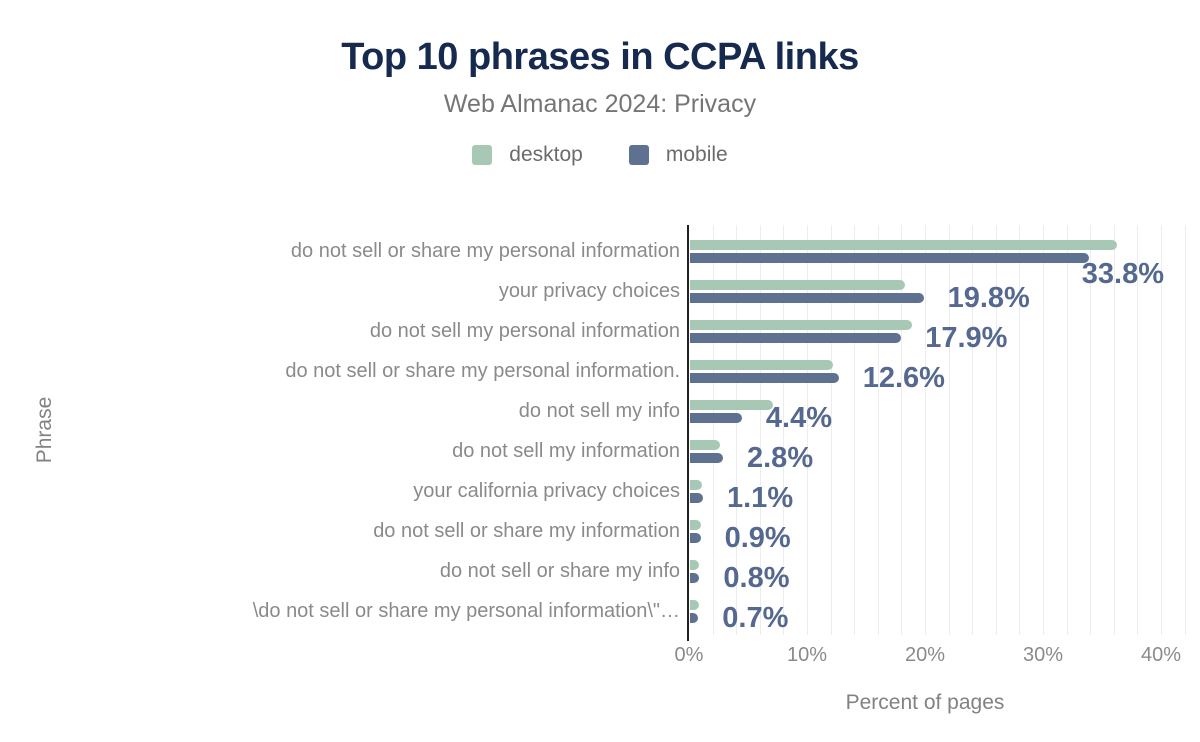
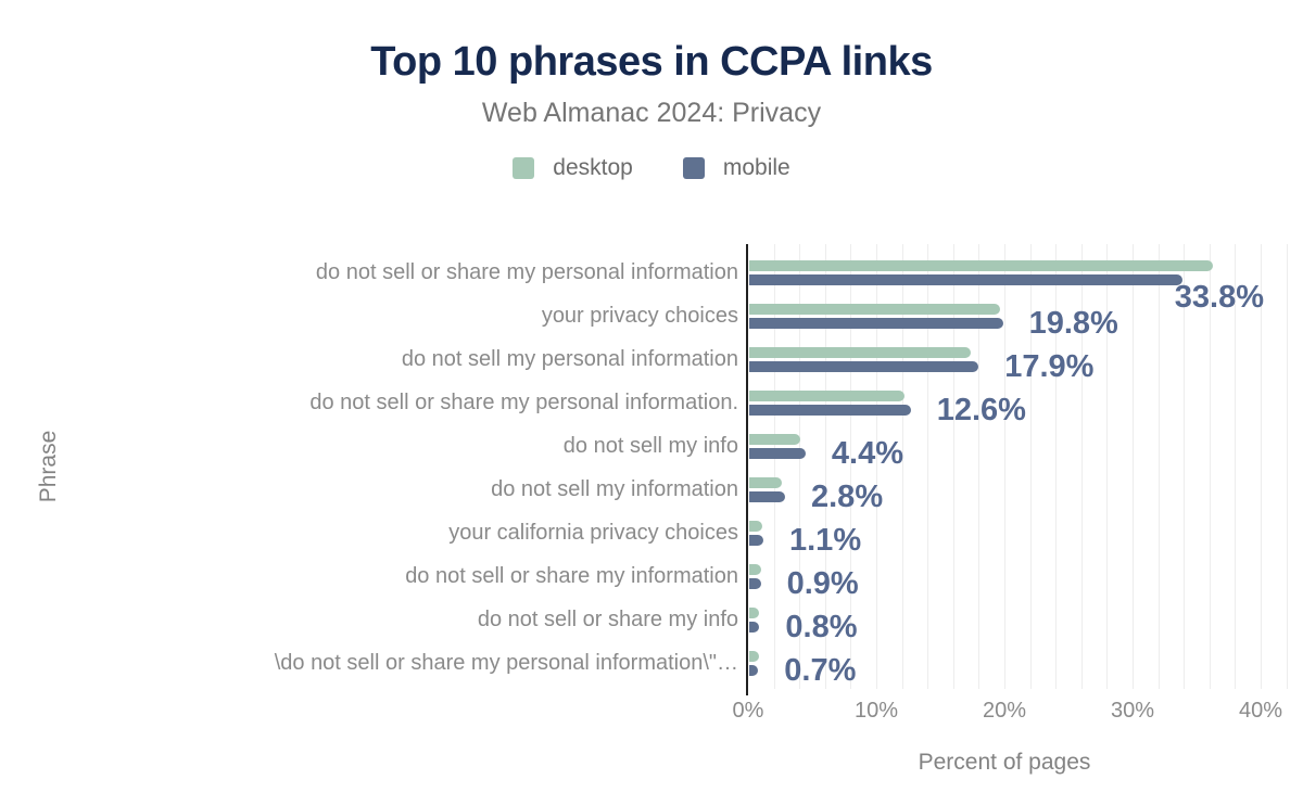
desktop/your privacy choices: 18.2% -> 19.6%
desktop/do not sell my personal information: 18.8% -> 17.3%
desktop/do not sell my info: 7.0% -> 4.0%
